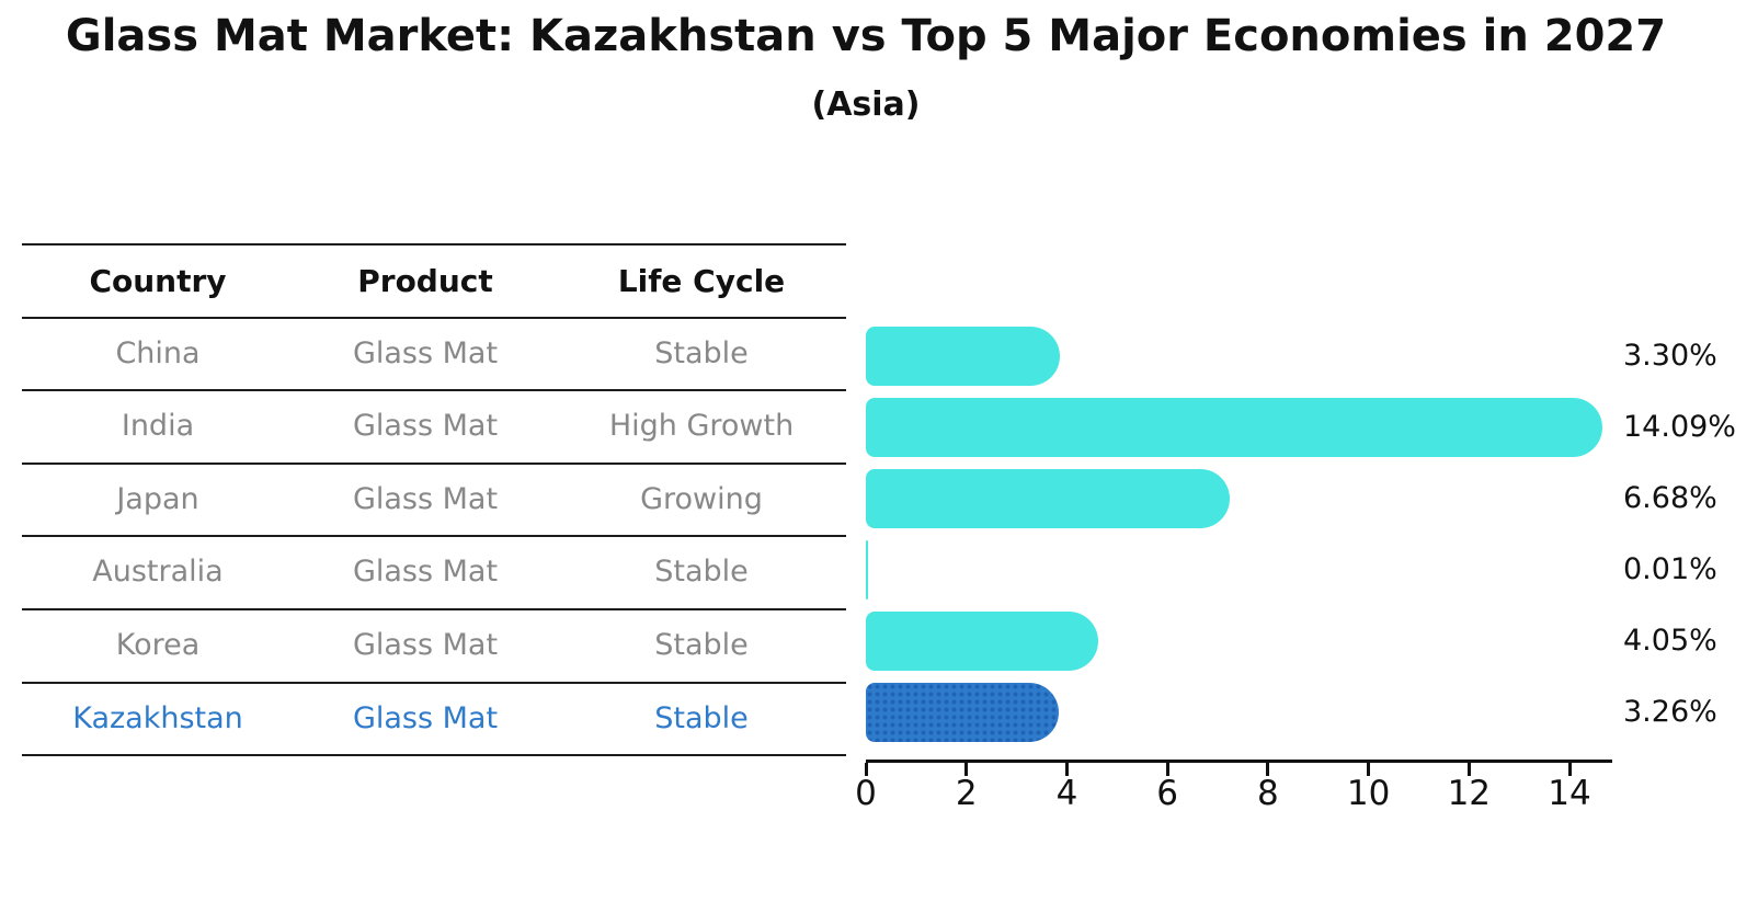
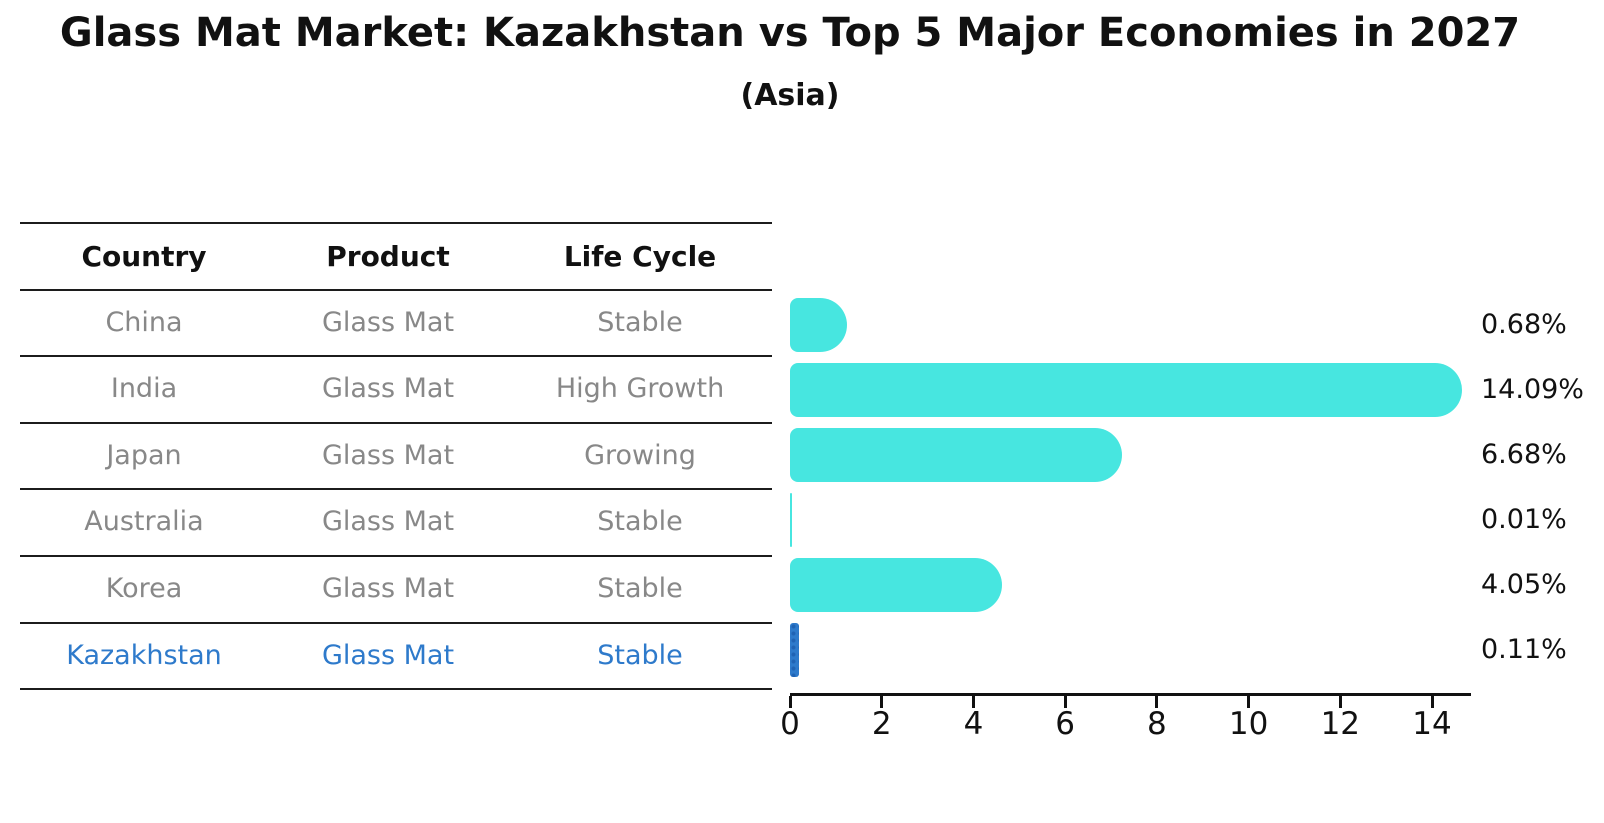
China: 3.30% -> 0.68%
Kazakhstan: 3.26% -> 0.11%
